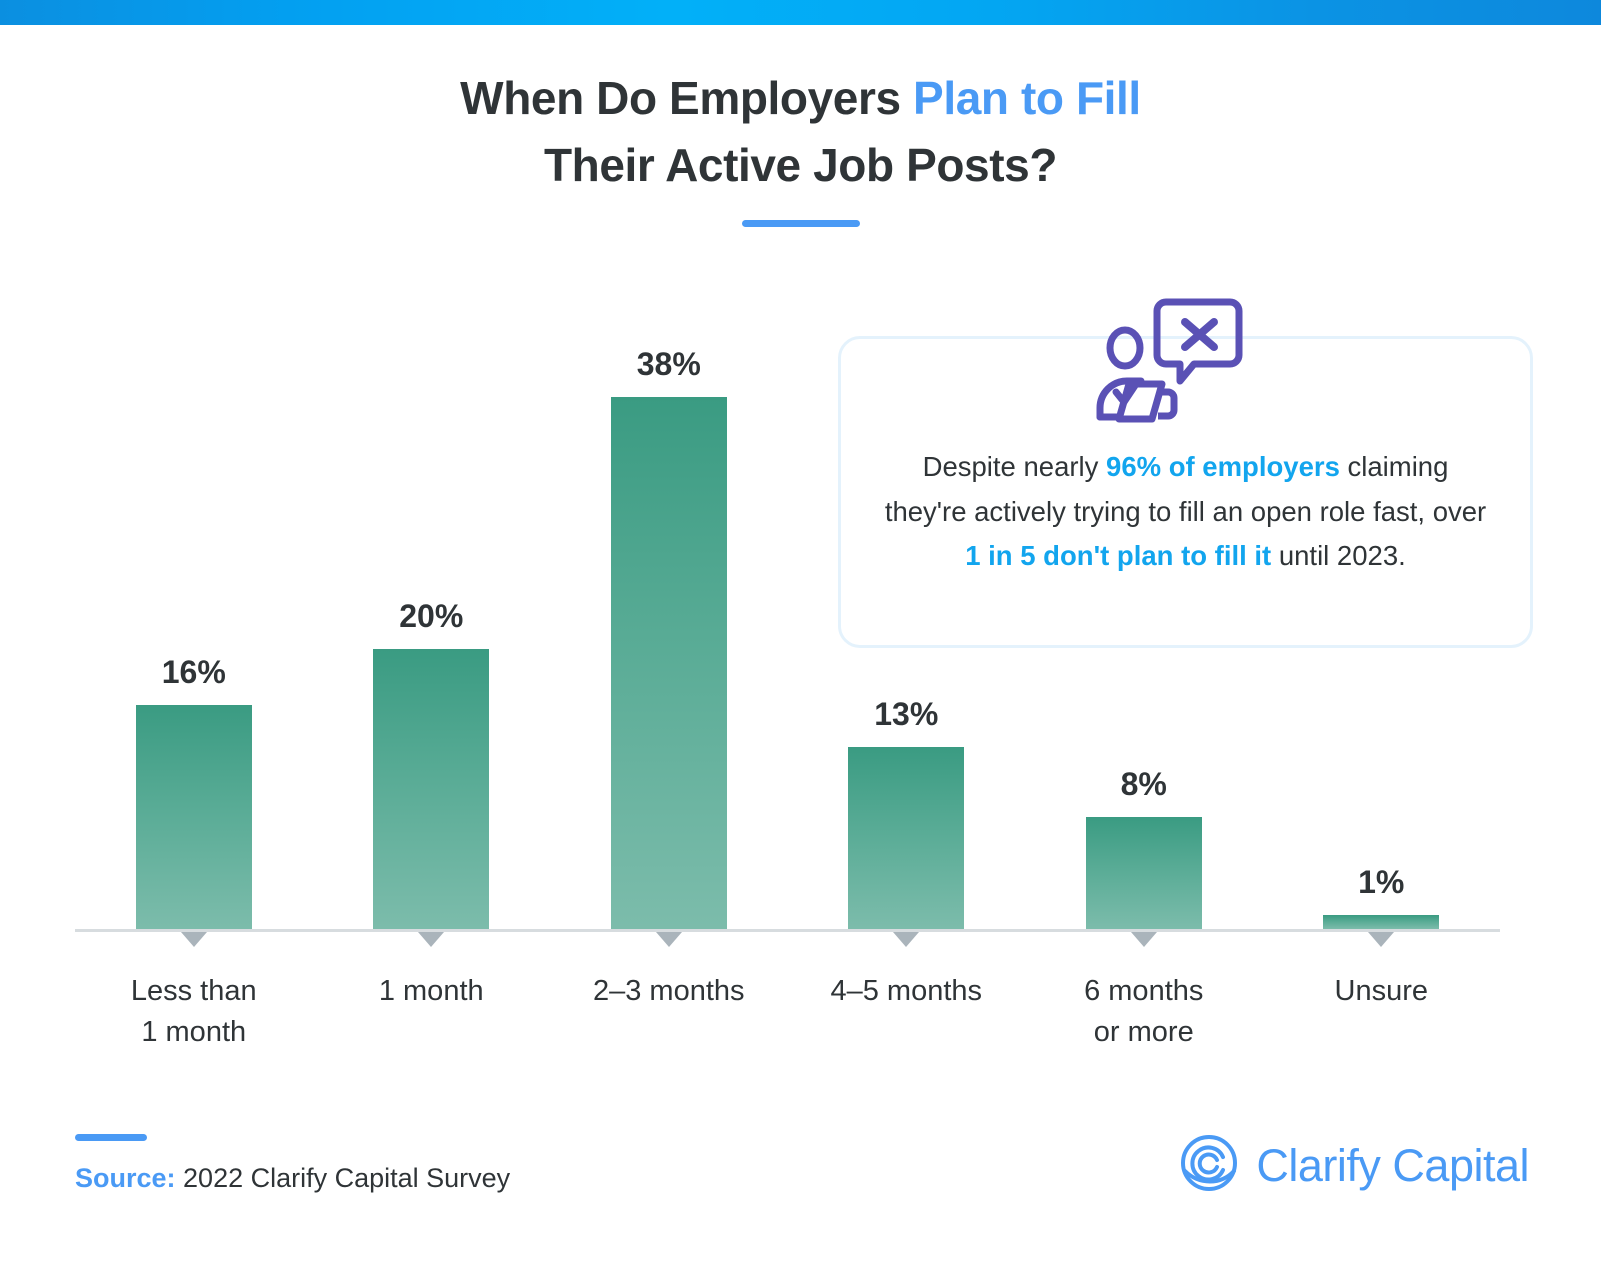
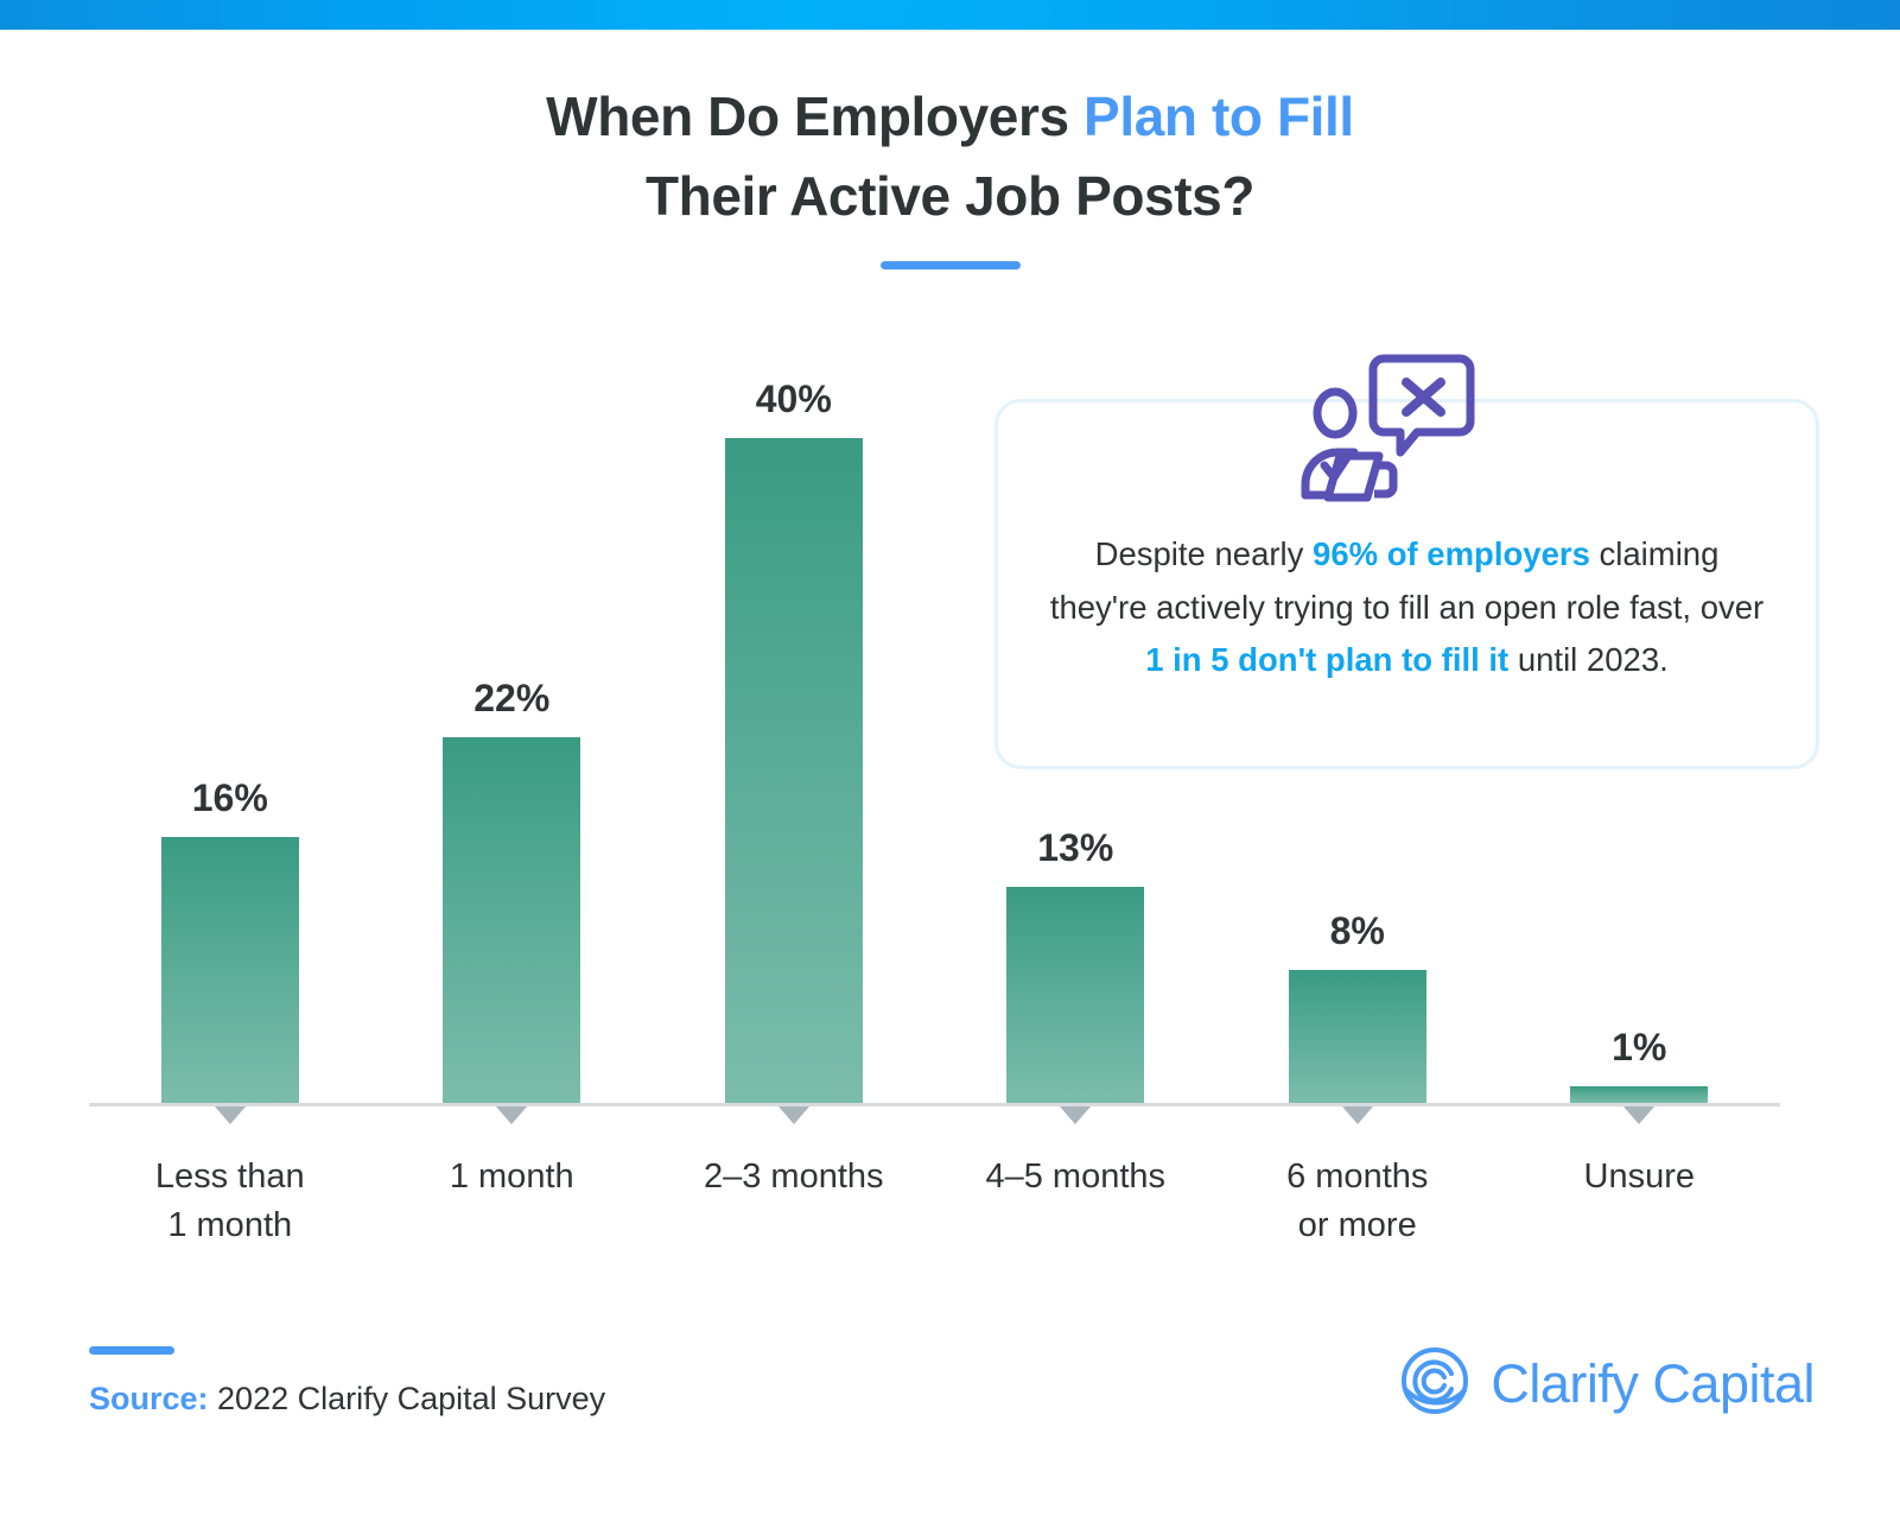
1 month: 20% -> 22%
2–3 months: 38% -> 40%
